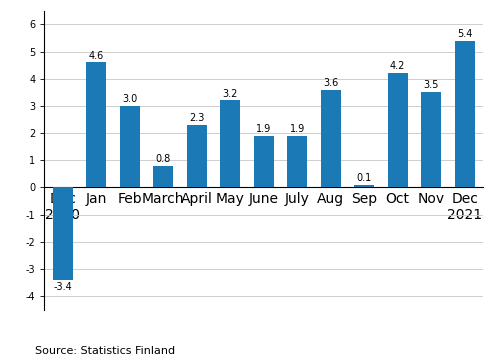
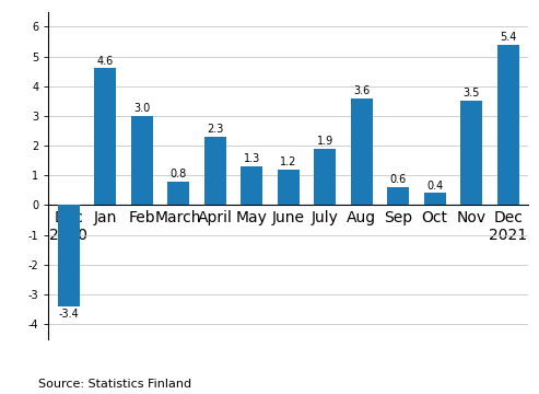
May: 3.2 -> 1.3
June: 1.9 -> 1.2
Sep: 0.1 -> 0.6
Oct: 4.2 -> 0.4
